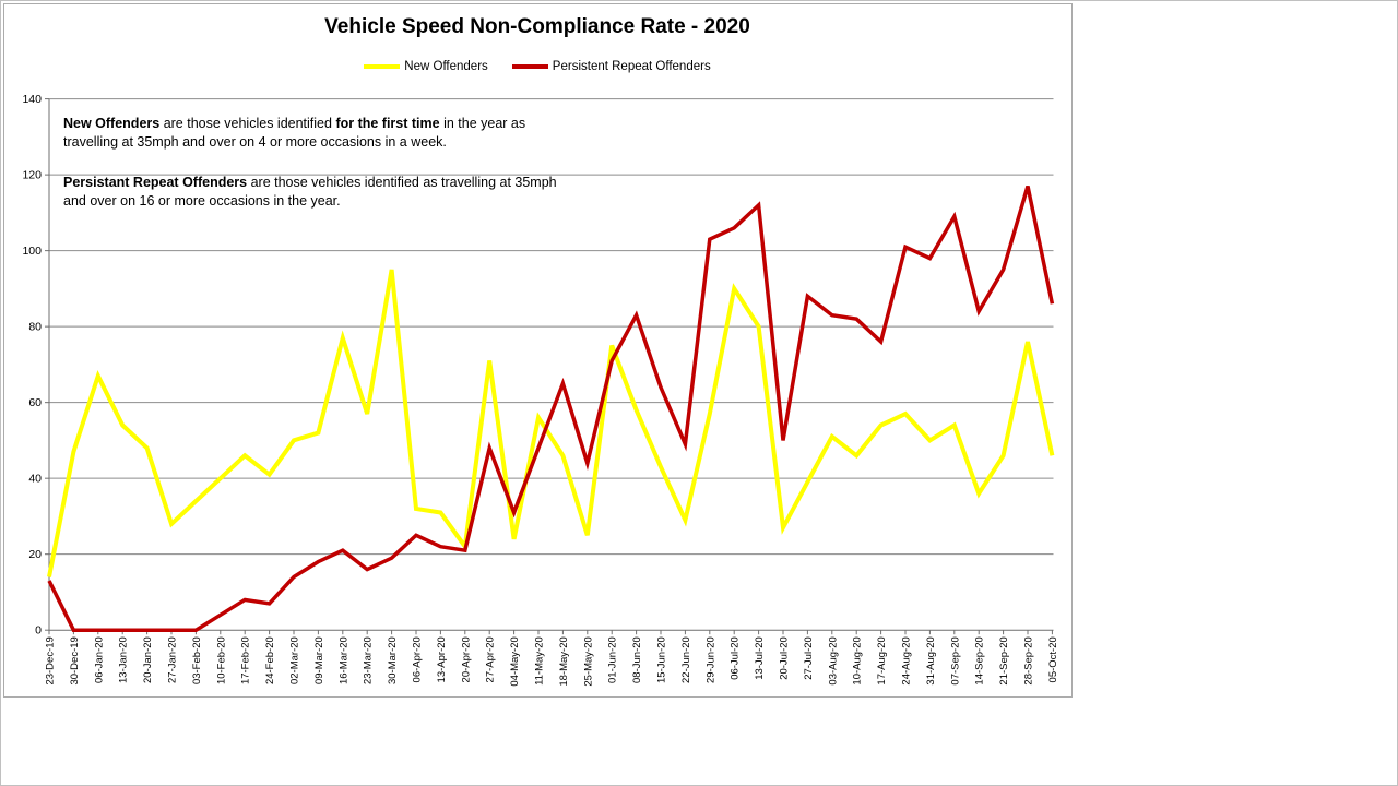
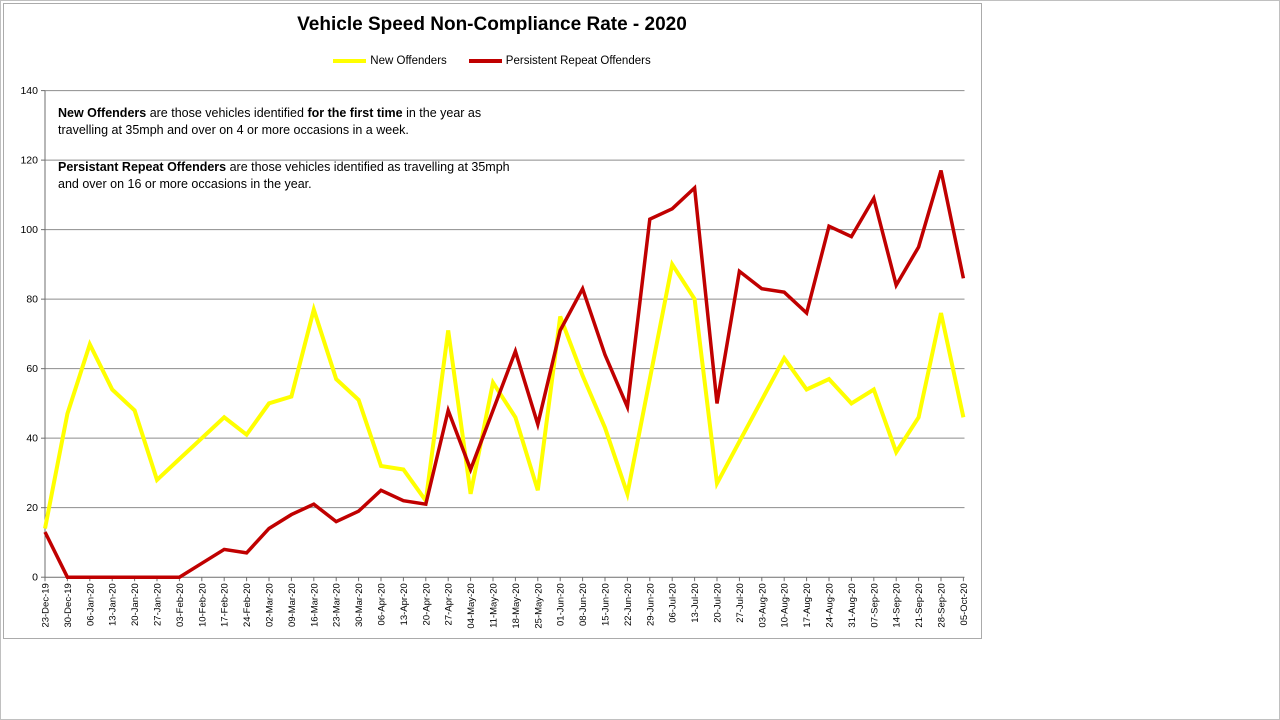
New Offenders/30-Mar-20: 95 -> 51
New Offenders/22-Jun-20: 29 -> 24
New Offenders/10-Aug-20: 46 -> 63
